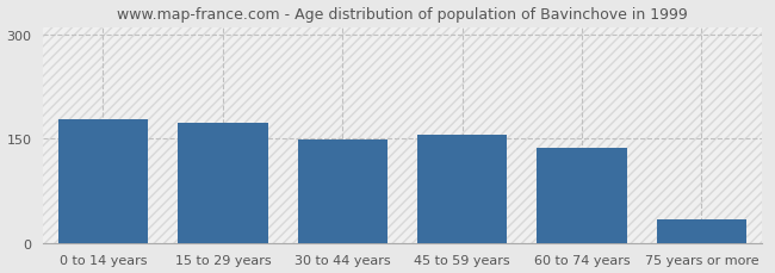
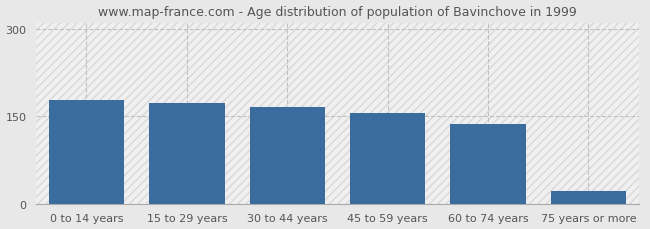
30 to 44 years: 148 -> 165
75 years or more: 34 -> 21
